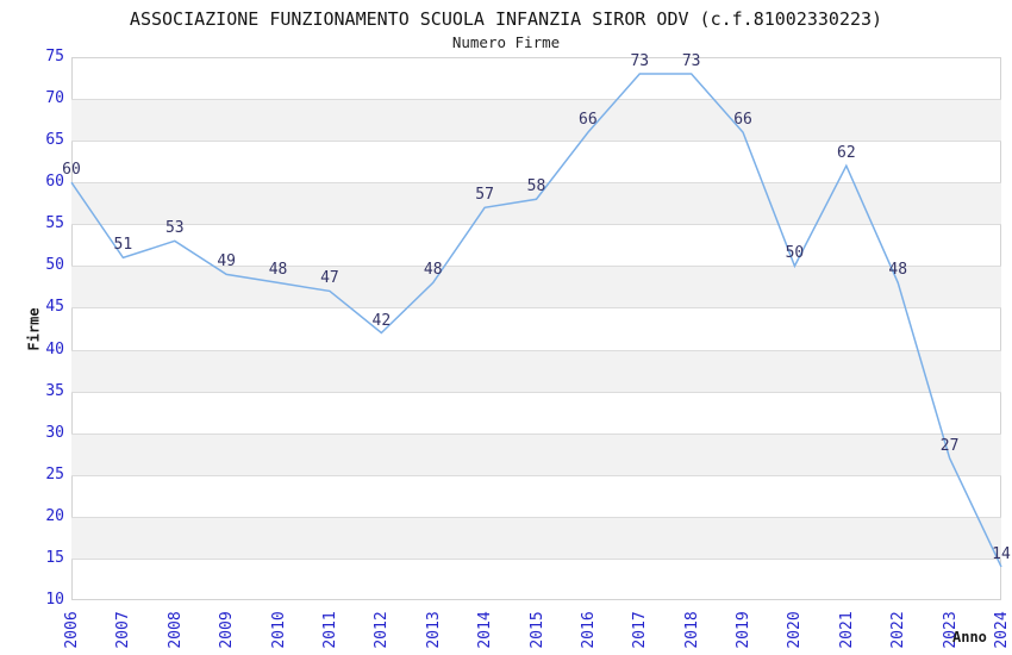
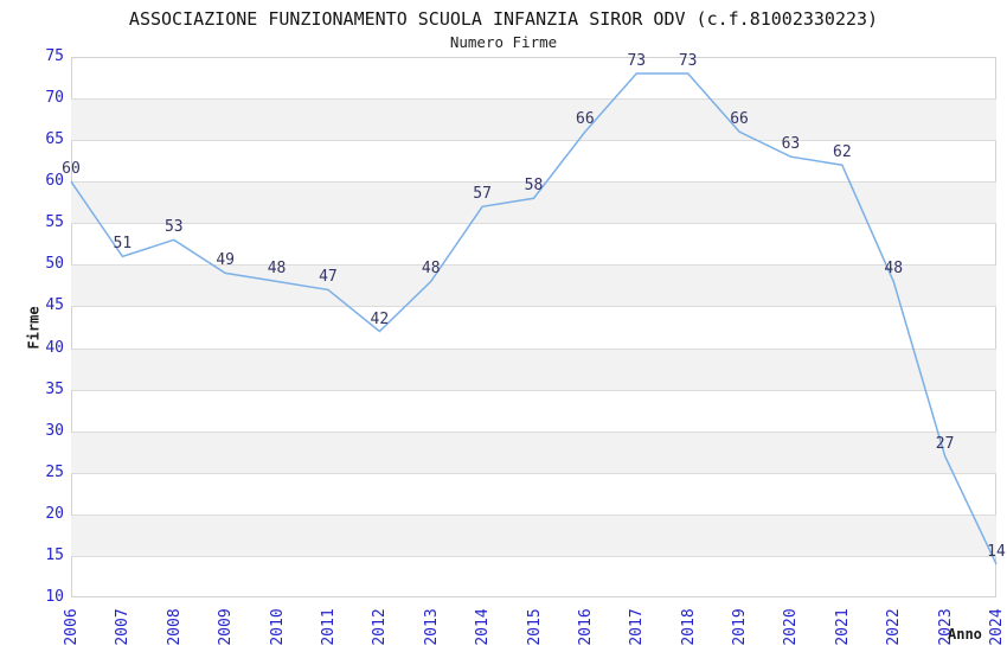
2020: 50 -> 63
